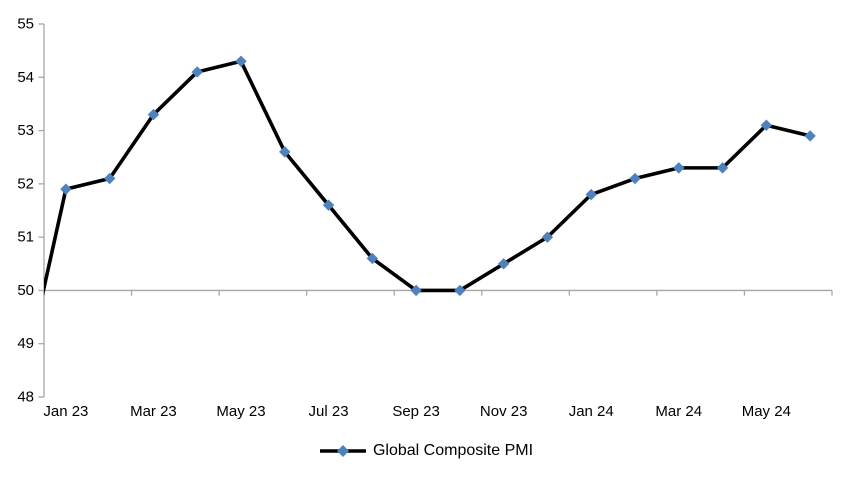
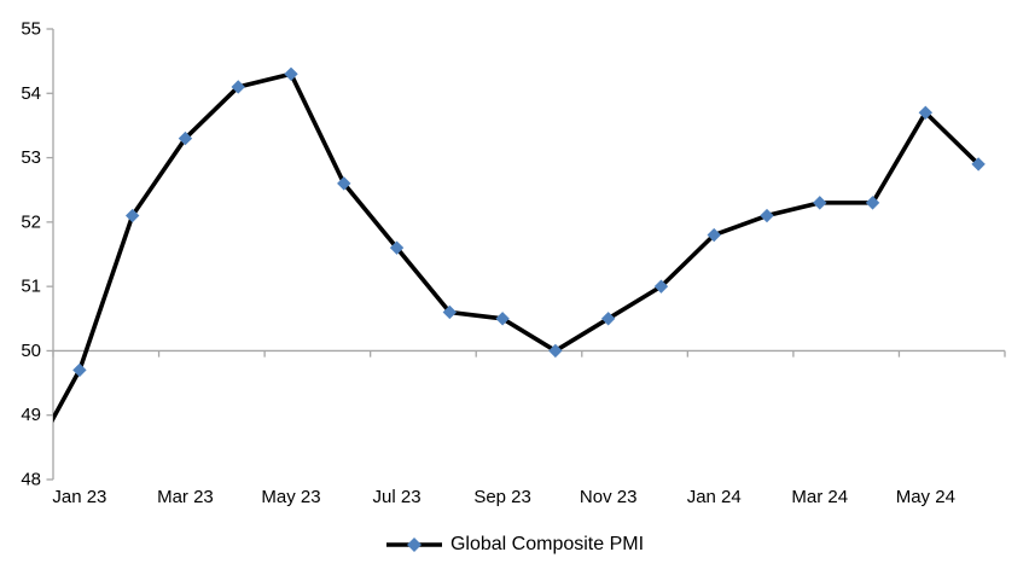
Jan 23: 51.9 -> 49.7
Sep 23: 50.0 -> 50.5
May 24: 53.1 -> 53.7
